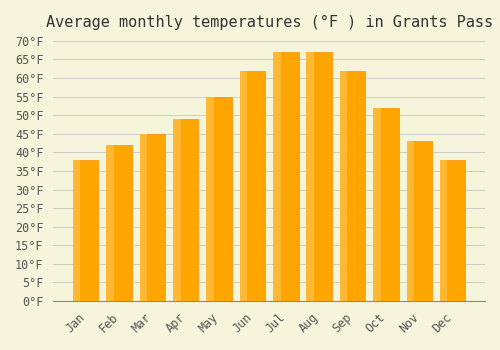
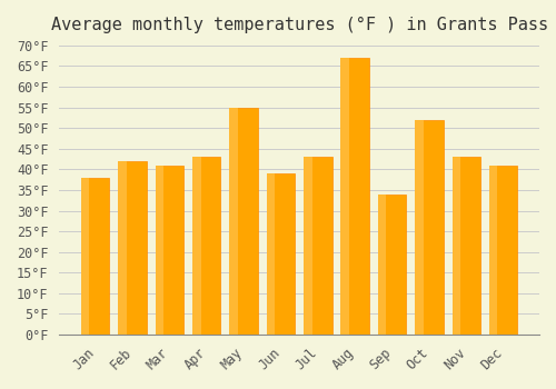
Mar: 45°F -> 41°F
Apr: 49°F -> 43°F
Jun: 62°F -> 39°F
Jul: 67°F -> 43°F
Sep: 62°F -> 34°F
Dec: 38°F -> 41°F
